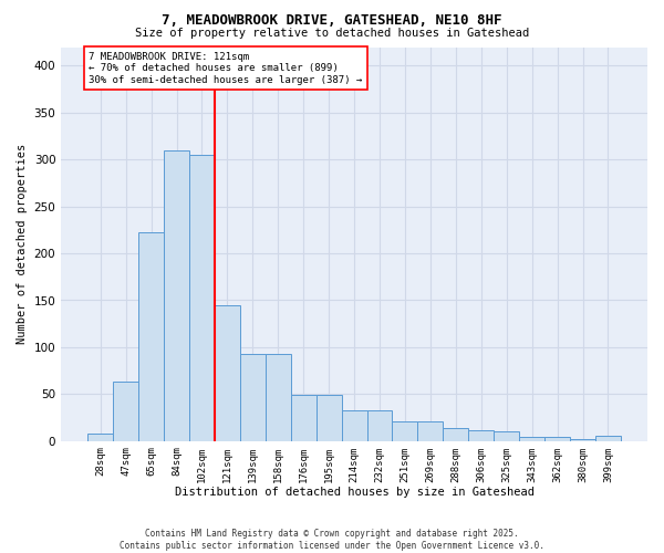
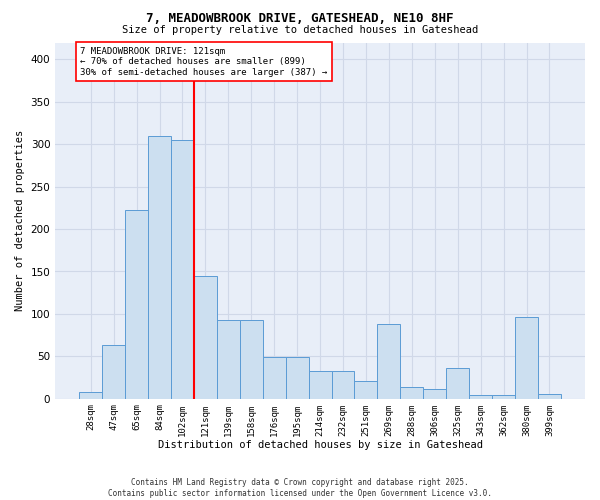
269sqm: 21 -> 88
325sqm: 10 -> 36
380sqm: 2 -> 96
